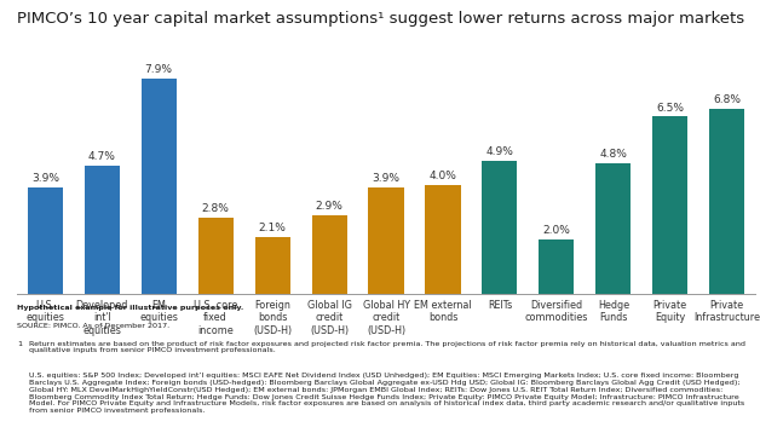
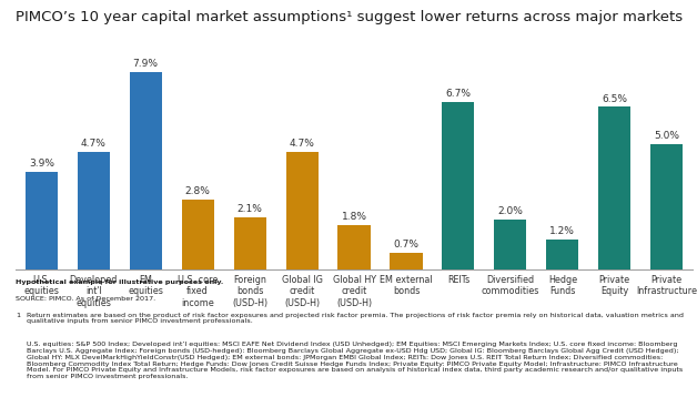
Global IG credit (USD-H): 2.9% -> 4.7%
Global HY credit (USD-H): 3.9% -> 1.8%
EM external bonds: 4.0% -> 0.7%
REITs: 4.9% -> 6.7%
Hedge Funds: 4.8% -> 1.2%
Private Infrastructure: 6.8% -> 5.0%
